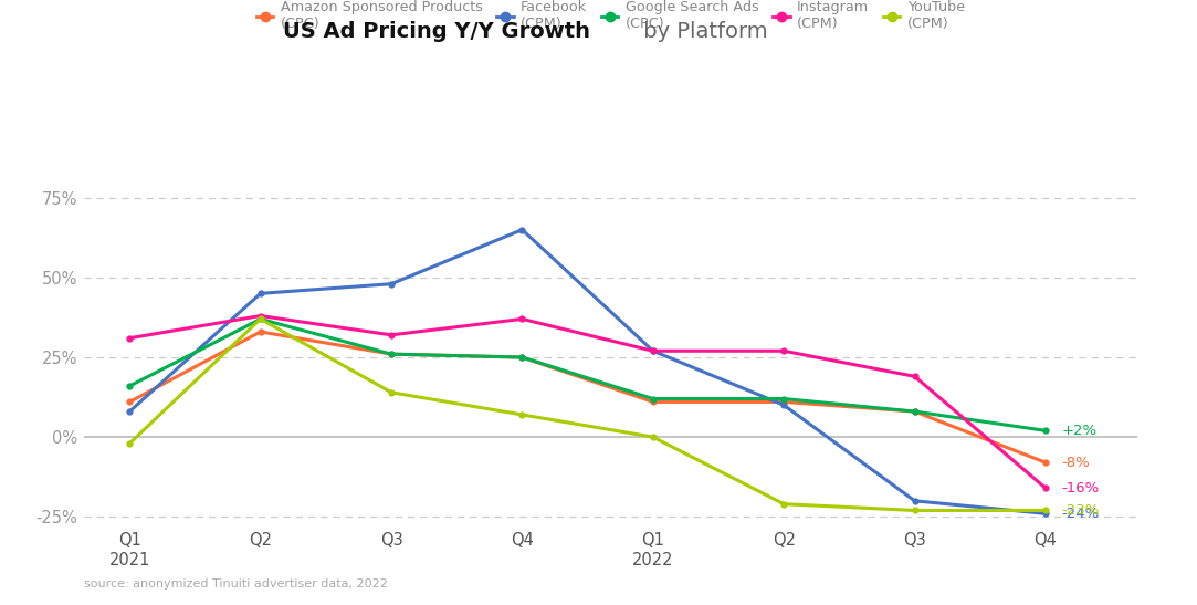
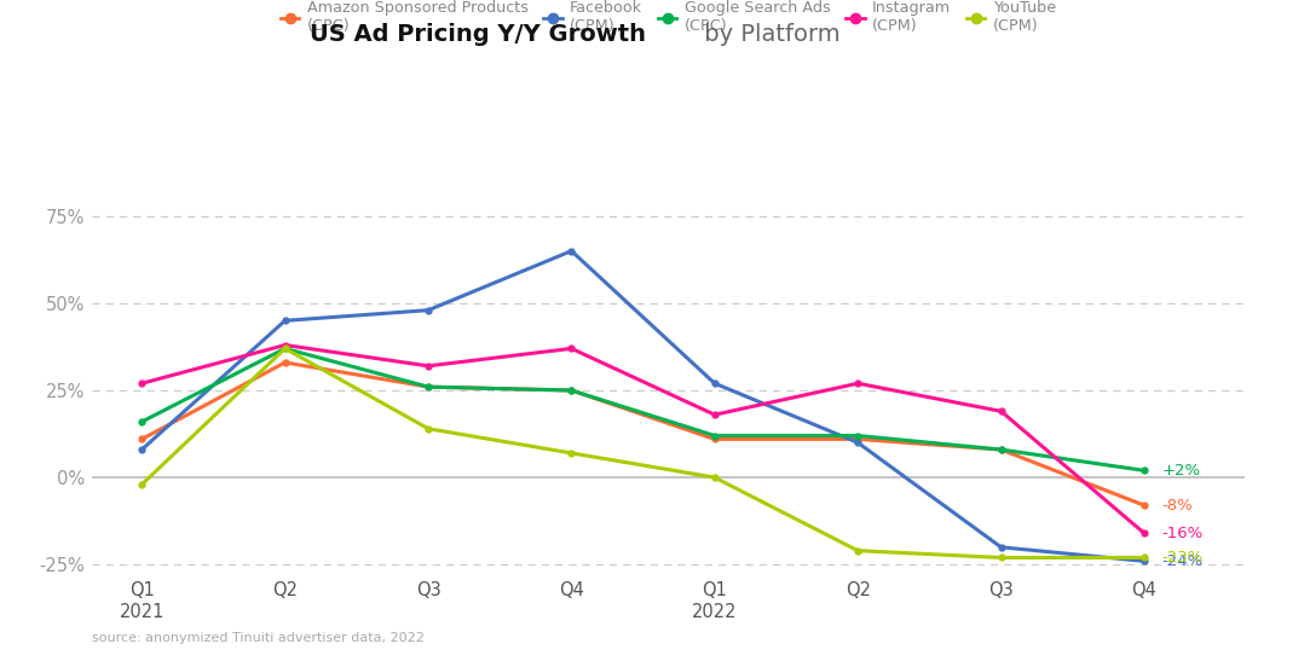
Instagram (CPM)/Q1 2021: 31% -> 27%
Instagram (CPM)/Q1 2022: 27% -> 18%
